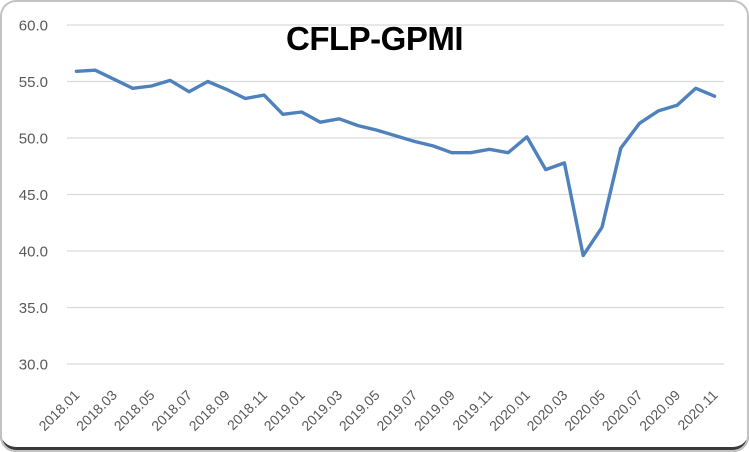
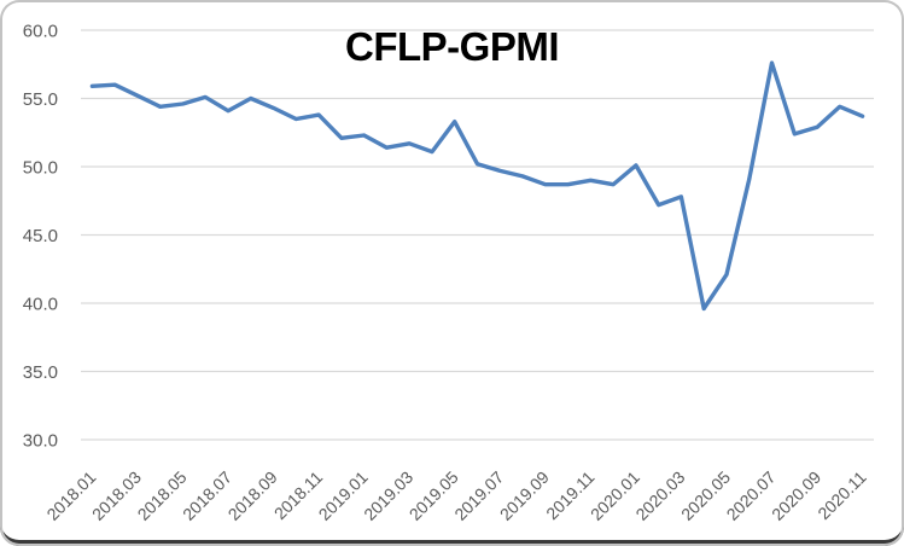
2019.05: 50.7 -> 53.3
2020.07: 51.3 -> 57.6
